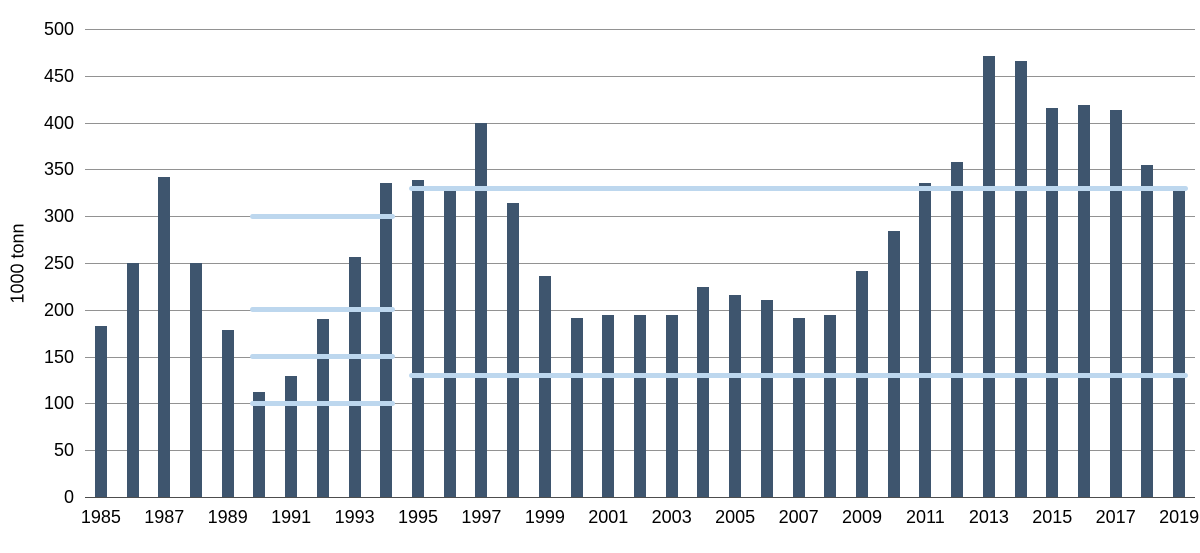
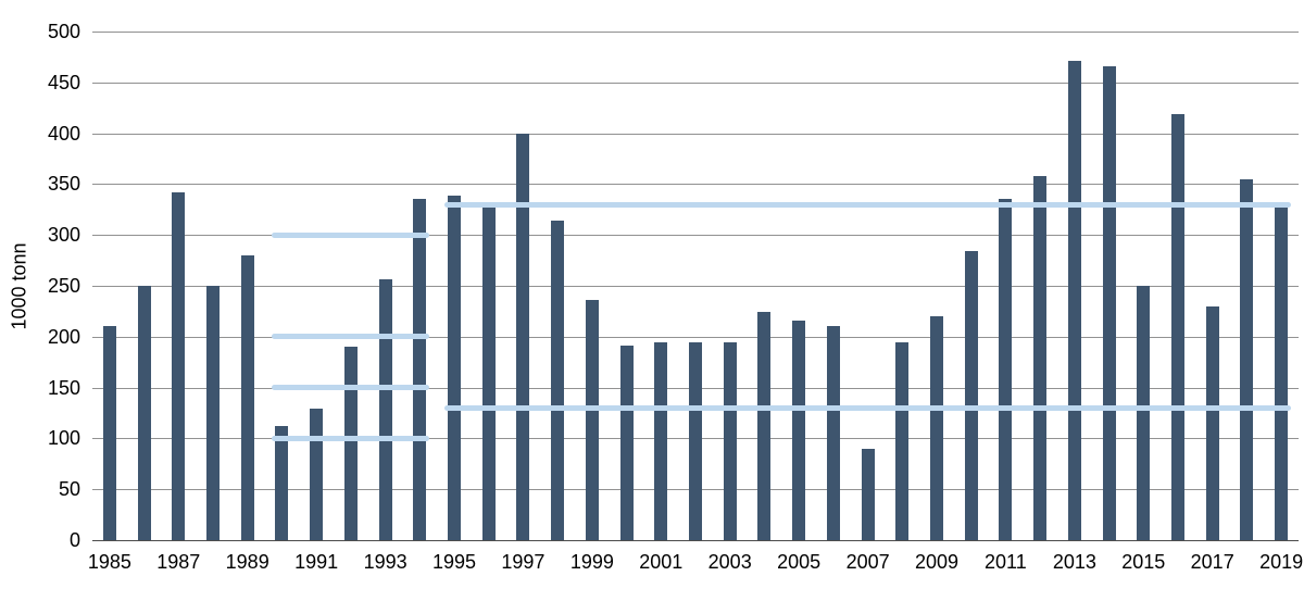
1985: 180 -> 210
1989: 180 -> 280
2007: 190 -> 90
2009: 240 -> 220
2015: 420 -> 250
2017: 410 -> 230
